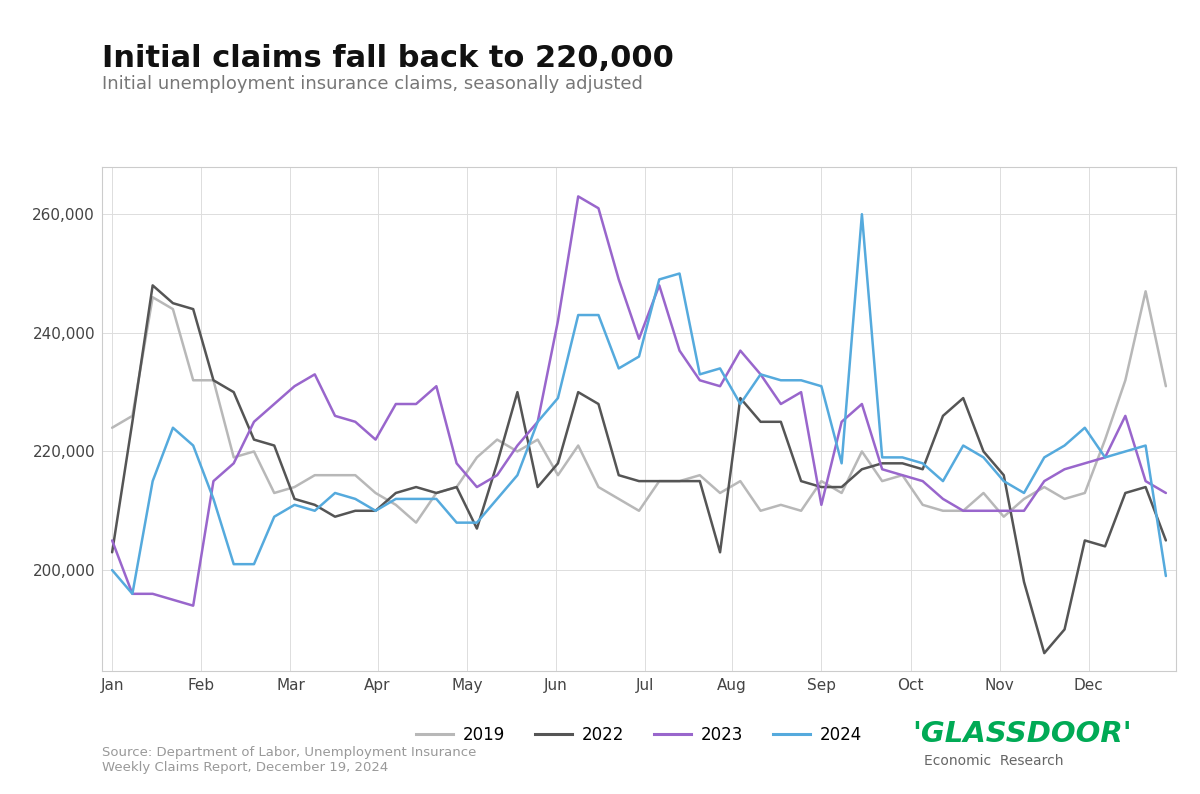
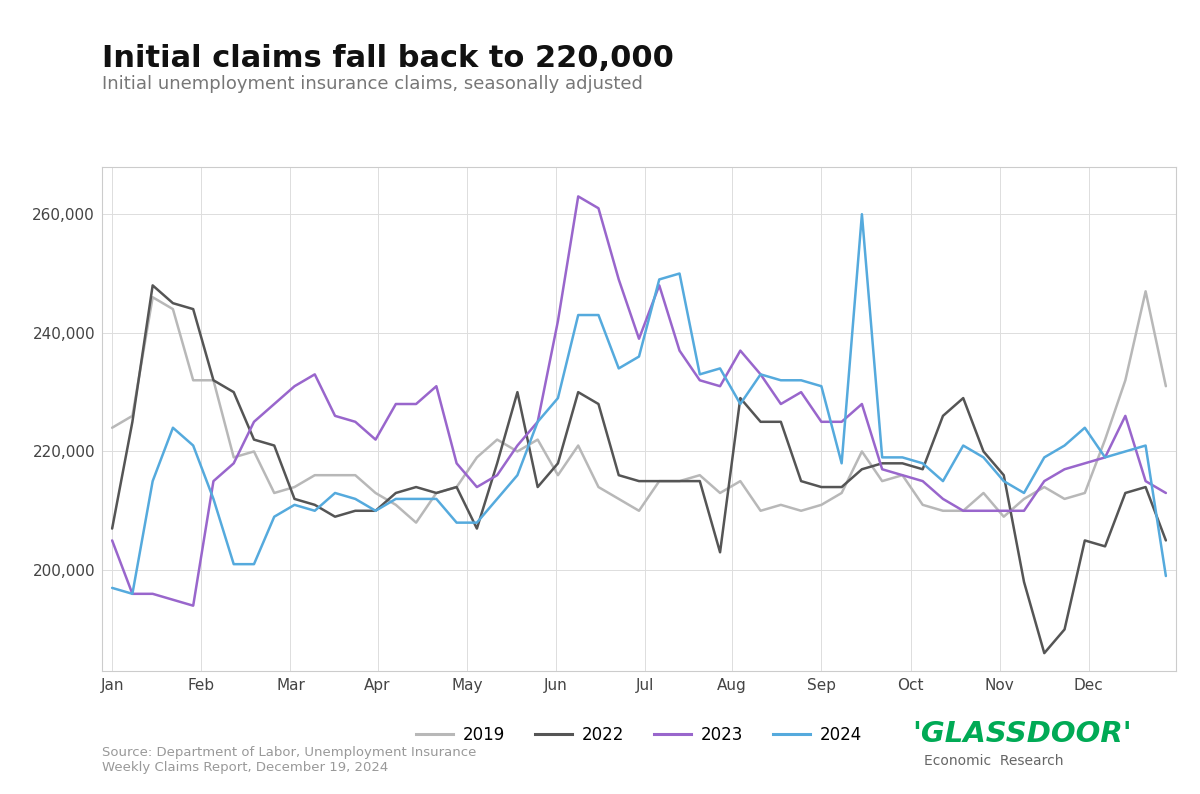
2022/Jan: 203,000 -> 207,000
2024/Jan: 200,000 -> 197,000
2019/Sep: 215,000 -> 211,000
2023/Sep: 211,000 -> 225,000
